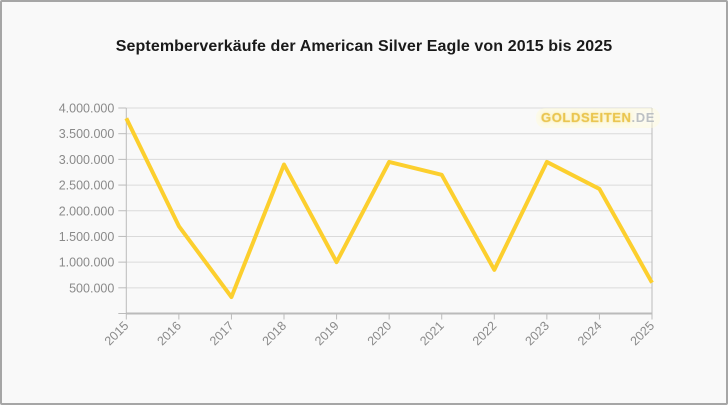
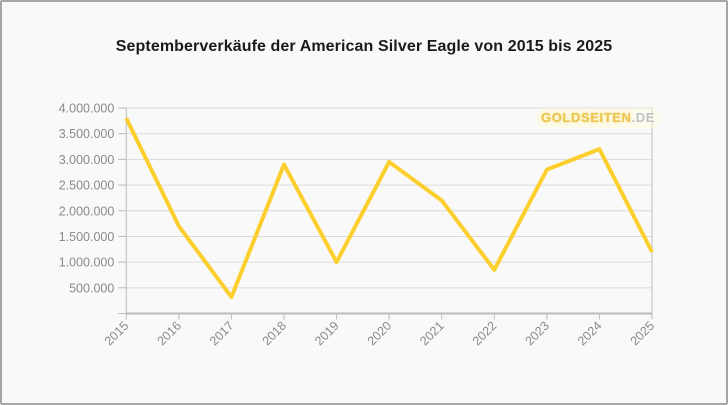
2021: 2700000 -> 2200000
2023: 3000000 -> 2800000
2024: 2400000 -> 3200000
2025: 600000 -> 1200000
